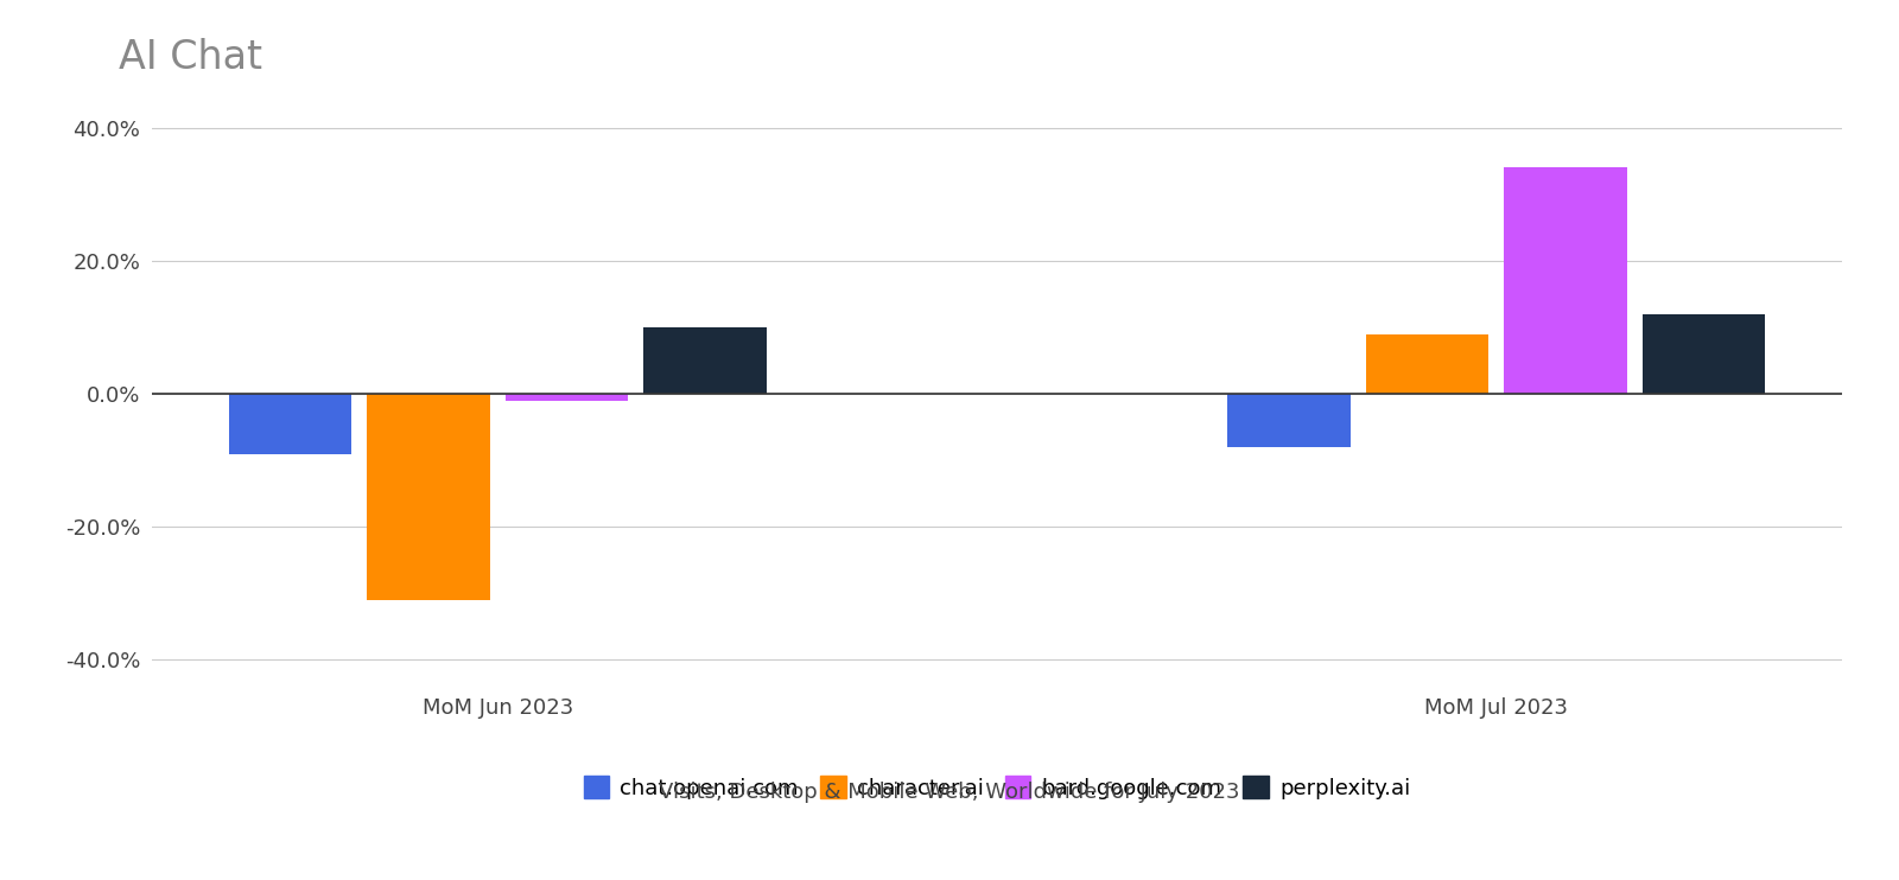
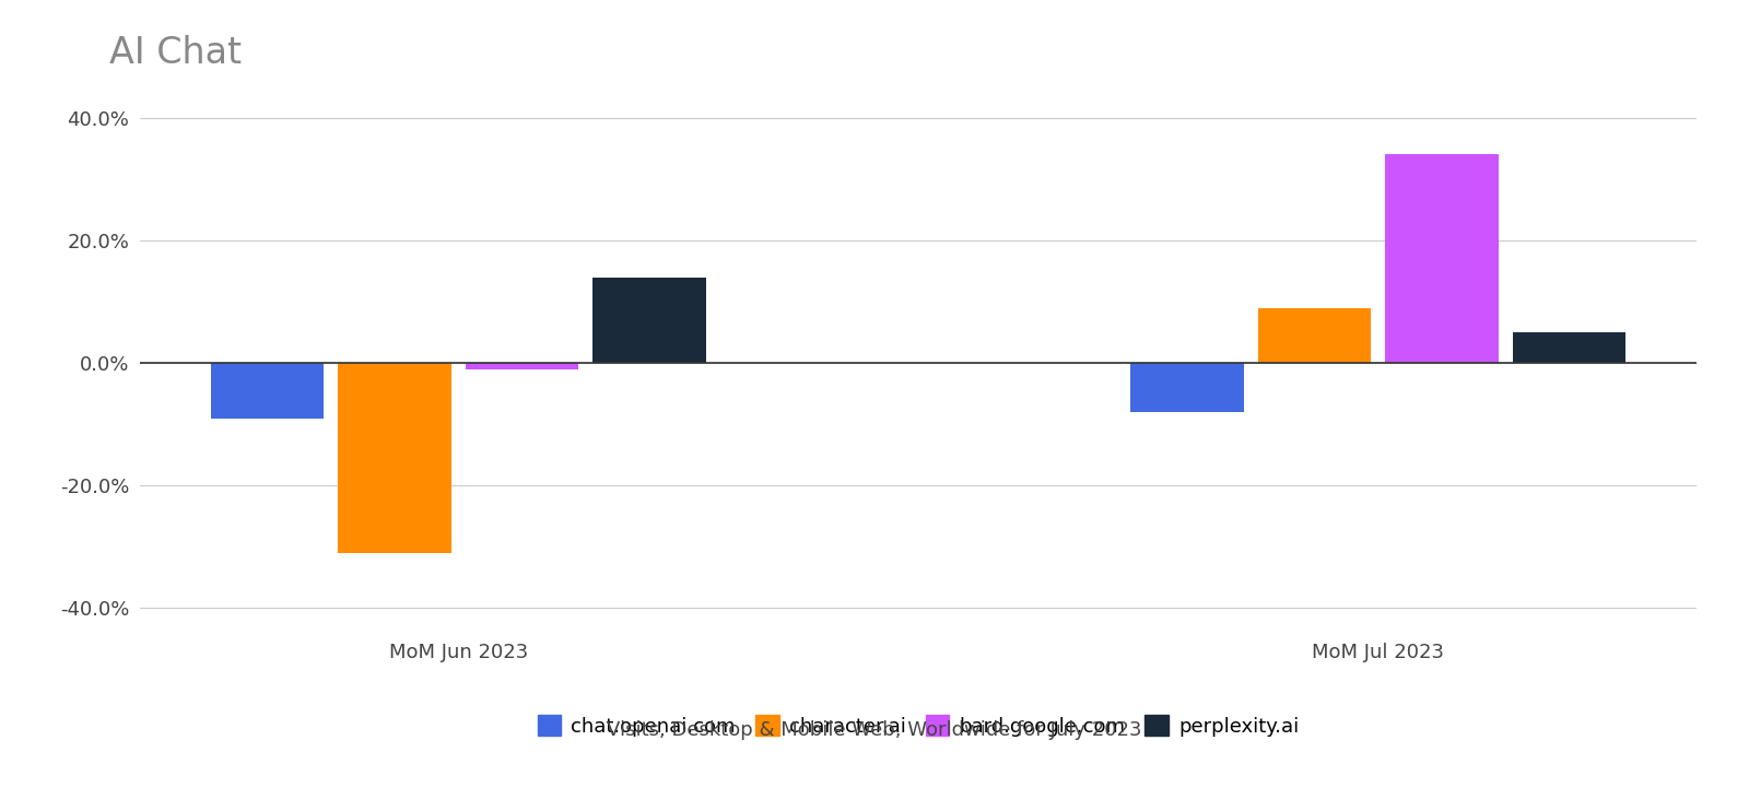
perplexity.ai/MoM Jun 2023: 10% -> 14%
perplexity.ai/MoM Jul 2023: 12% -> 5%
